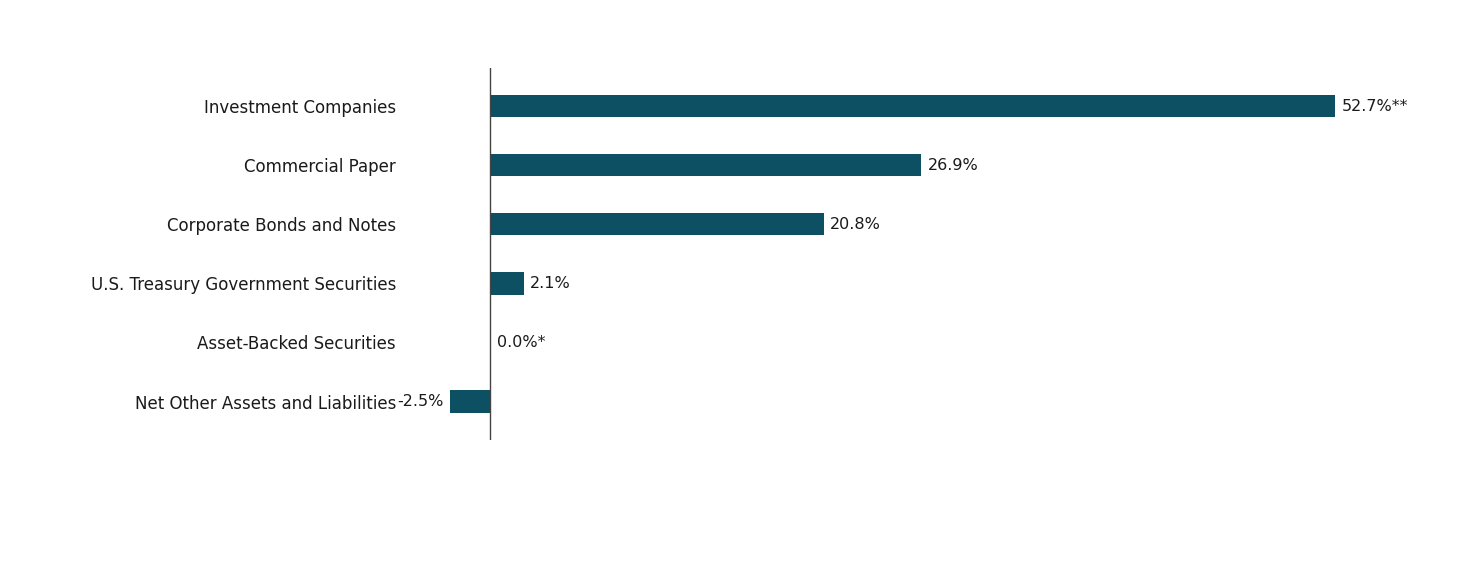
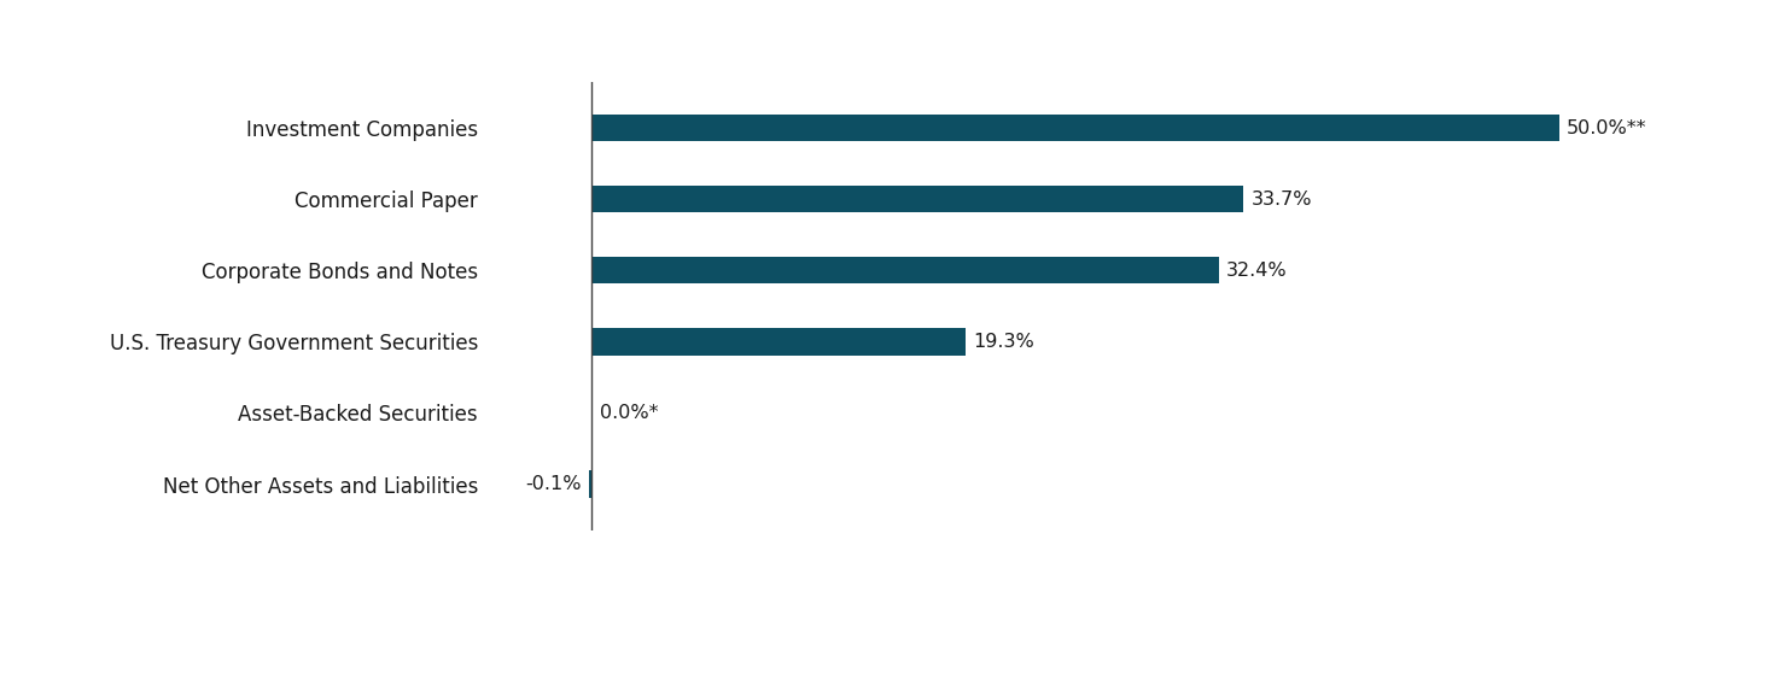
Investment Companies: 52.7%** -> 50.0%**
Commercial Paper: 26.9% -> 33.7%
Corporate Bonds and Notes: 20.8% -> 32.4%
U.S. Treasury Government Securities: 2.1% -> 19.3%
Net Other Assets and Liabilities: -2.5% -> -0.1%
